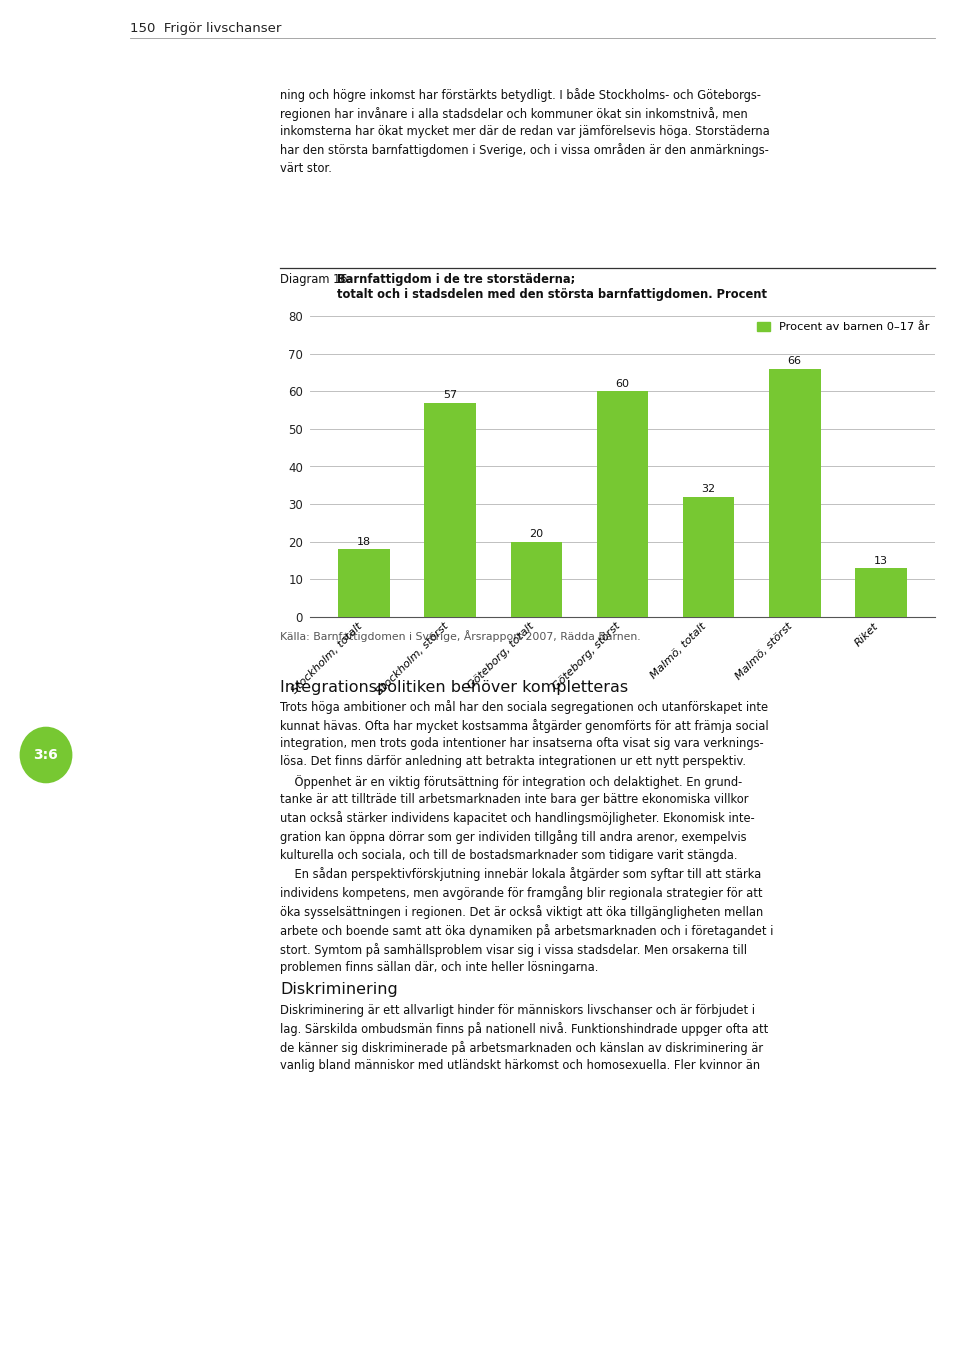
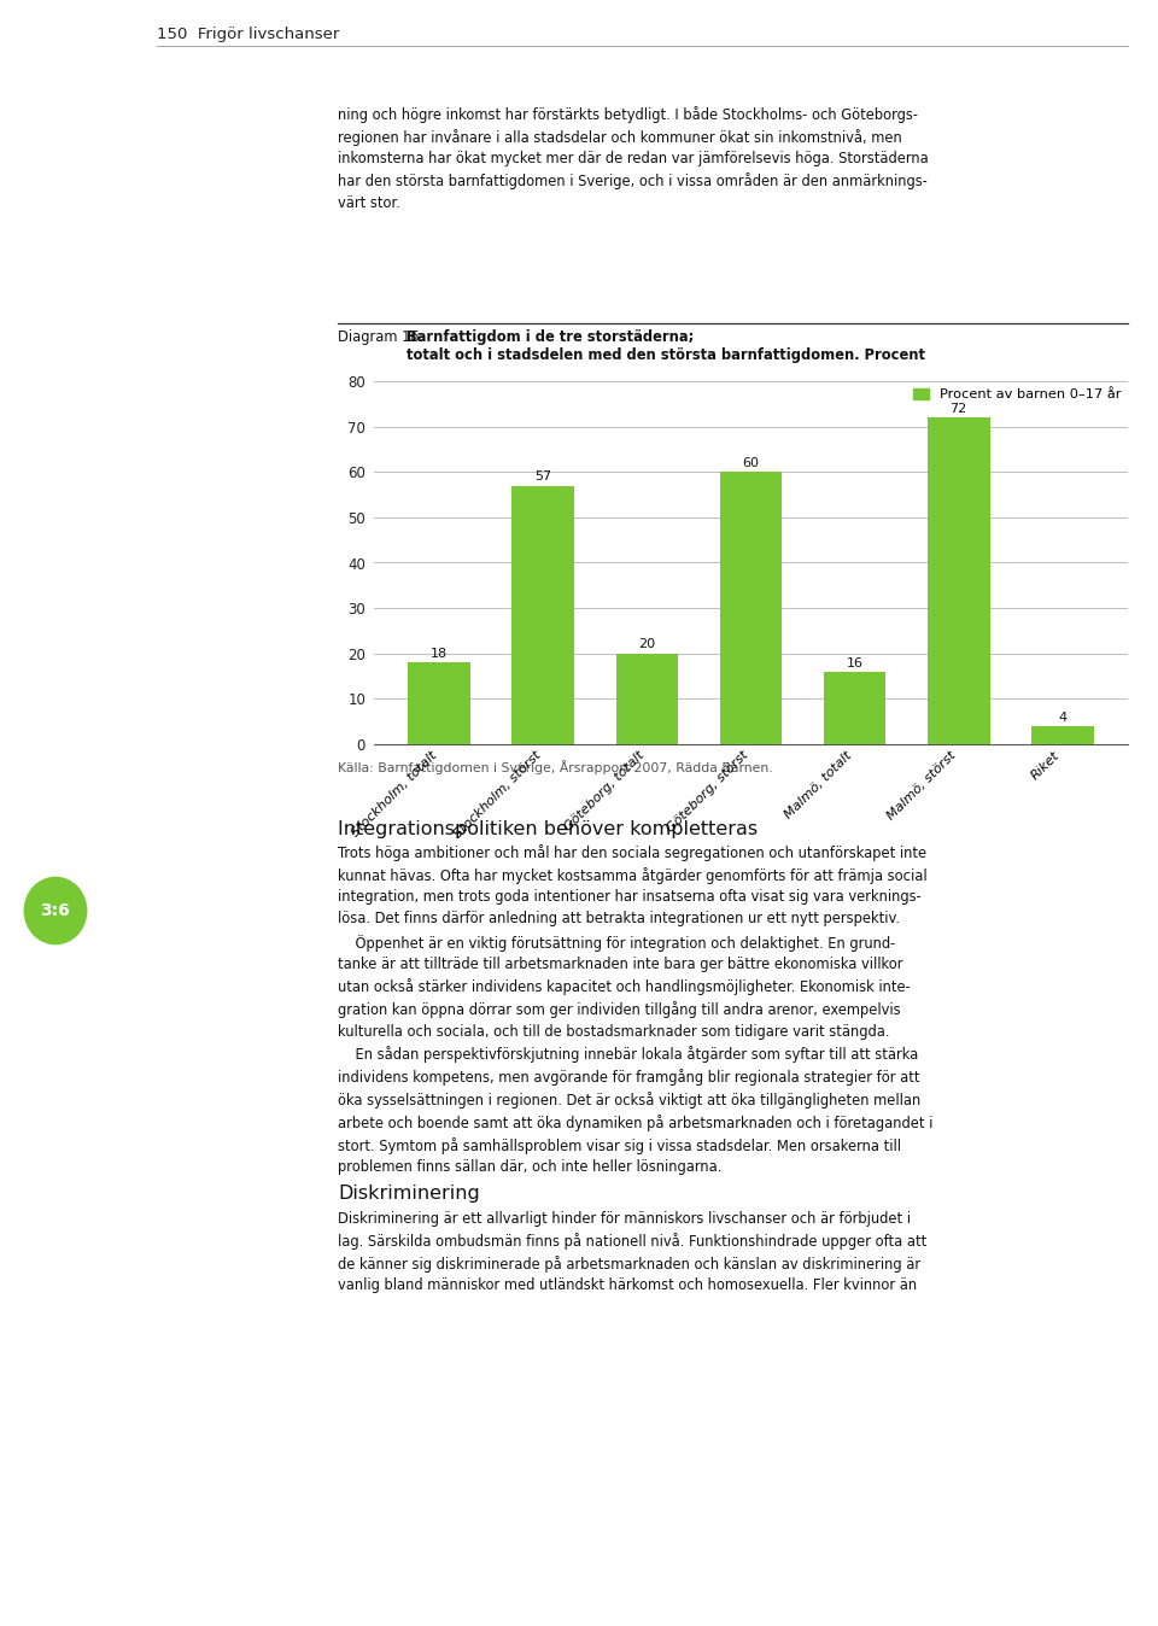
Malmö, totalt: 32 -> 16
Malmö, störst: 66 -> 72
Riket: 13 -> 4
